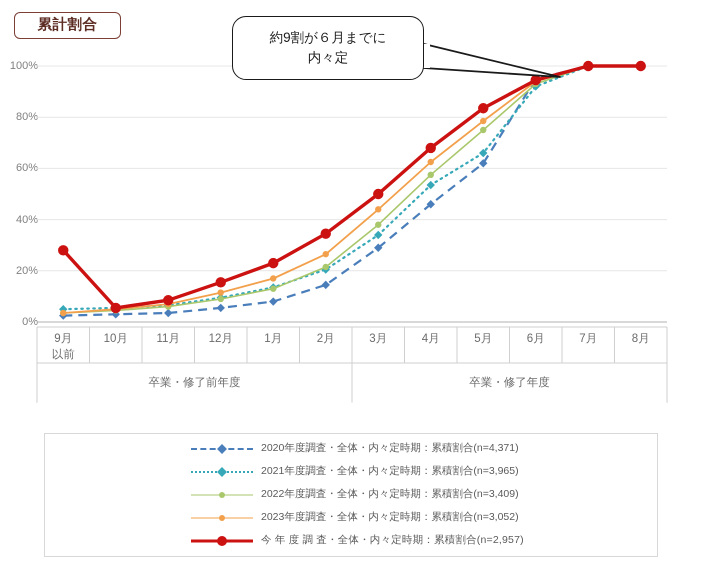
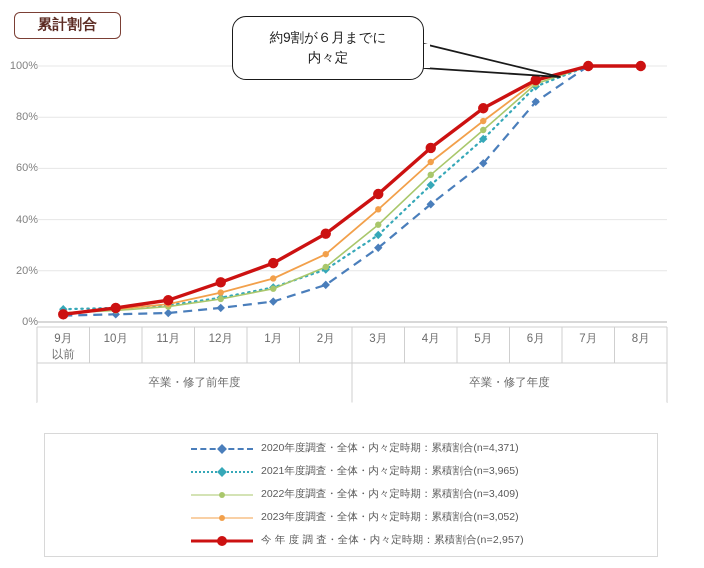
今年度調査・全体・内々定時期：累積割合(n=2,957)/9月以前: 28% -> 3%
2021年度調査・全体・内々定時期：累積割合(n=3,965)/5月: 66% -> 72%
2020年度調査・全体・内々定時期：累積割合(n=4,371)/6月: 95% -> 86%
